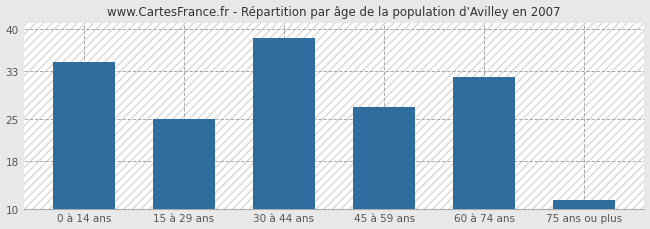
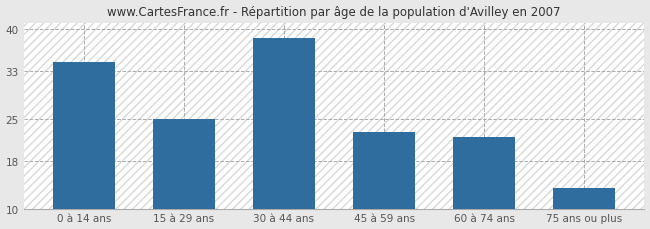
45 à 59 ans: 27.0 -> 22.8
60 à 74 ans: 32.0 -> 22.0
75 ans ou plus: 11.5 -> 13.4
